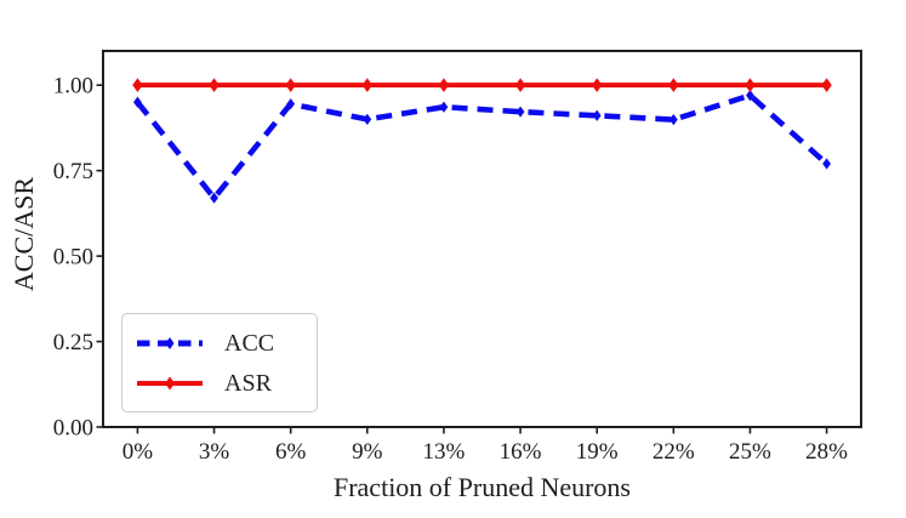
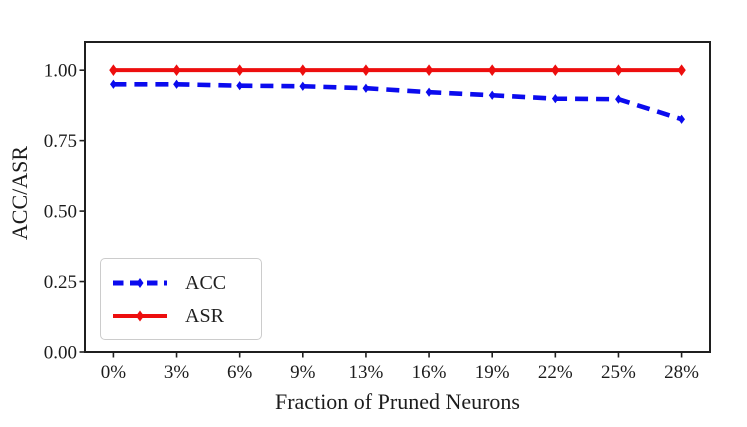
ACC/3%: 0.67 -> 0.95
ACC/9%: 0.90 -> 0.94
ACC/25%: 0.97 -> 0.90
ACC/28%: 0.77 -> 0.83
